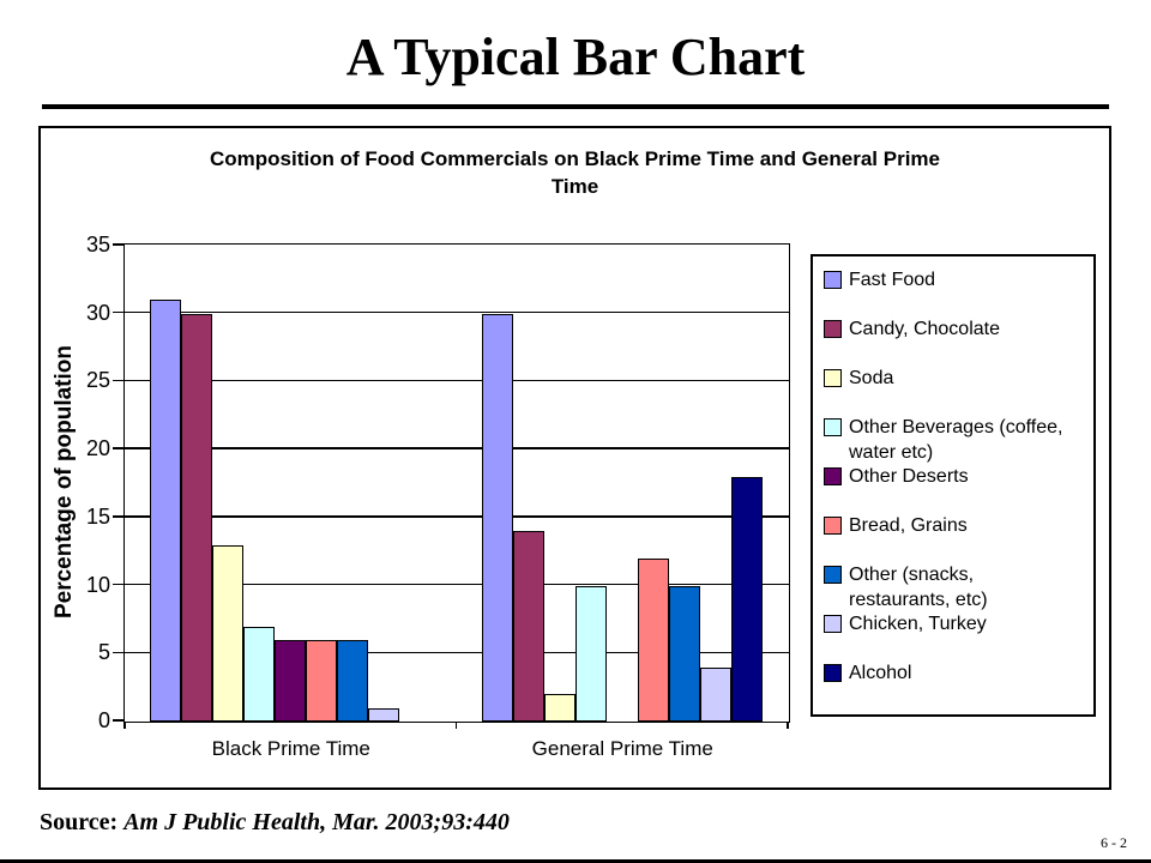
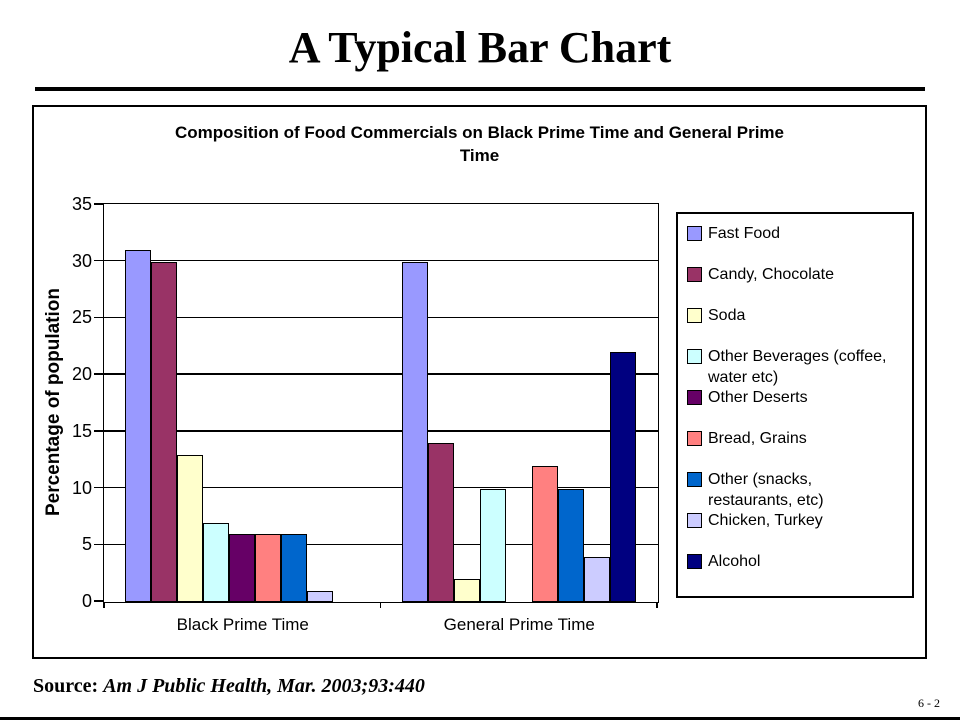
Alcohol/General Prime Time: 18 -> 22
